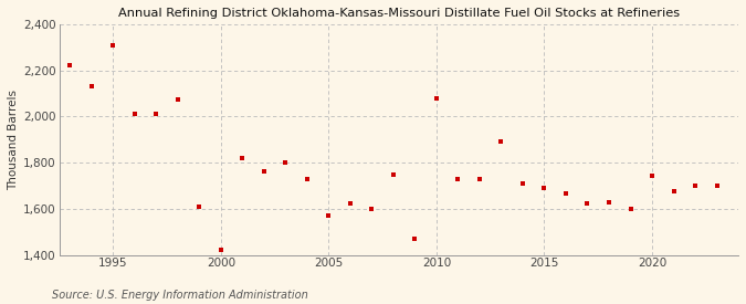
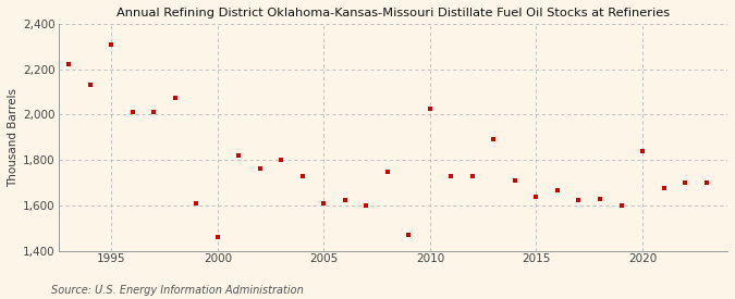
2000: 1,420 -> 1,460
2005: 1,570 -> 1,610
2010: 2,080 -> 2,025
2015: 1,690 -> 1,635
2020: 1,745 -> 1,840
